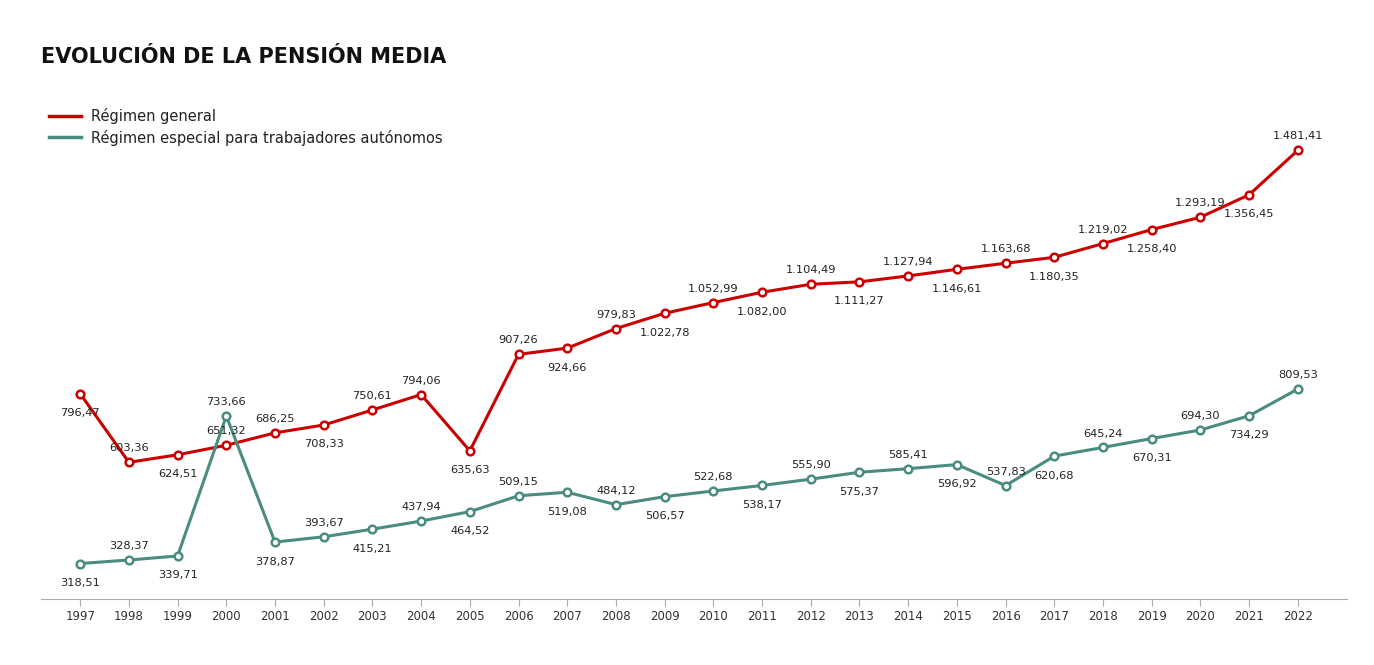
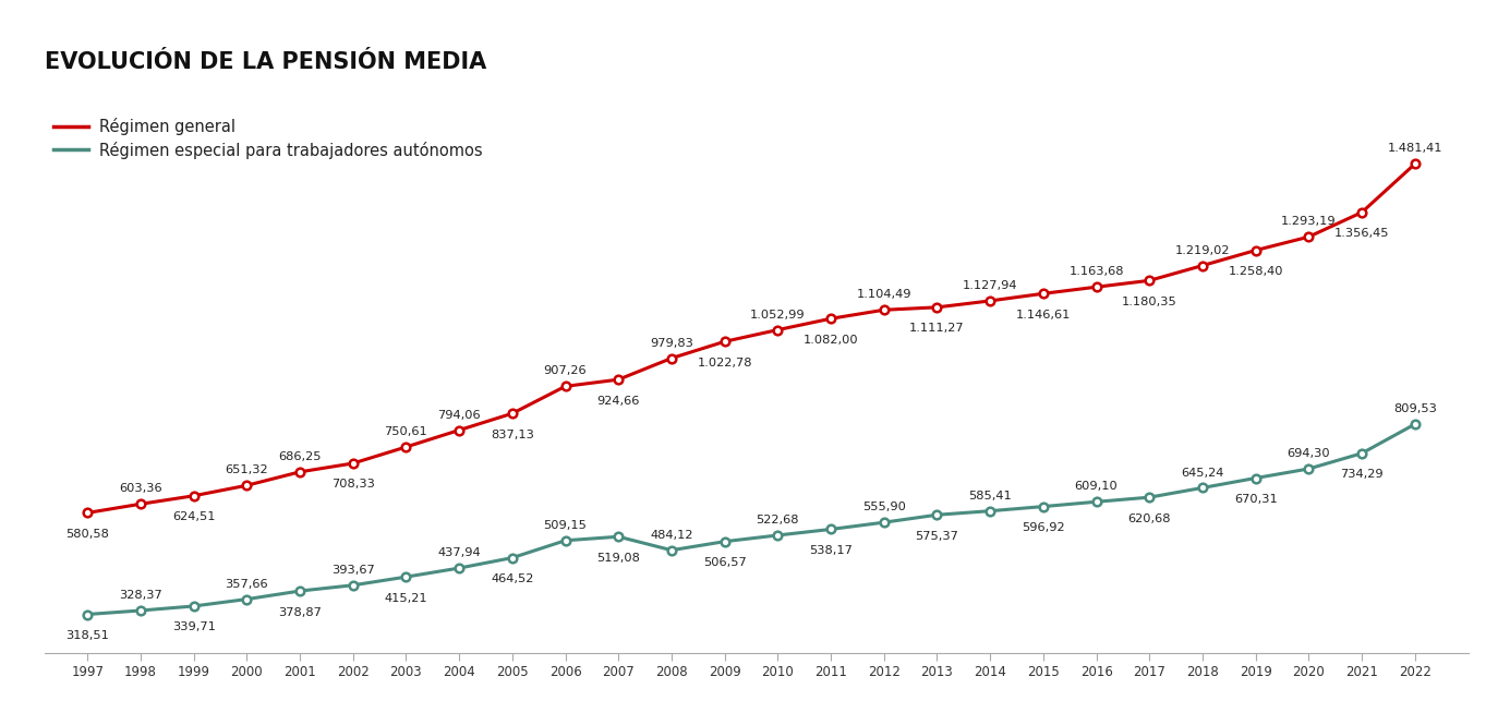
Régimen general/1997: 796,47 -> 580,58
Régimen especial para trabajadores autónomos/2000: 733,66 -> 357,66
Régimen general/2005: 635,63 -> 837,13
Régimen especial para trabajadores autónomos/2016: 537,83 -> 609,10
